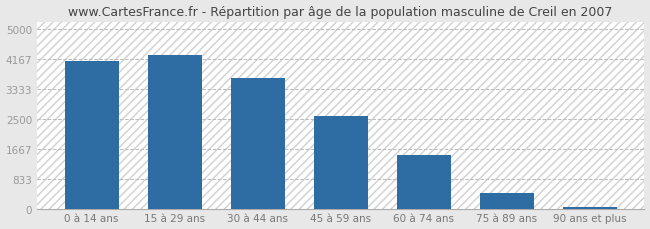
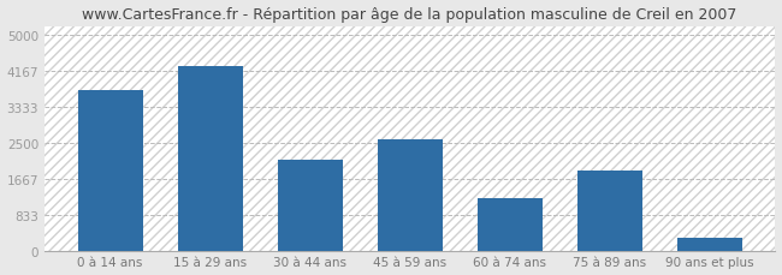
0 à 14 ans: 4100 -> 3700
30 à 44 ans: 3620 -> 2100
60 à 74 ans: 1480 -> 1200
75 à 89 ans: 430 -> 1850
90 ans et plus: 60 -> 300
